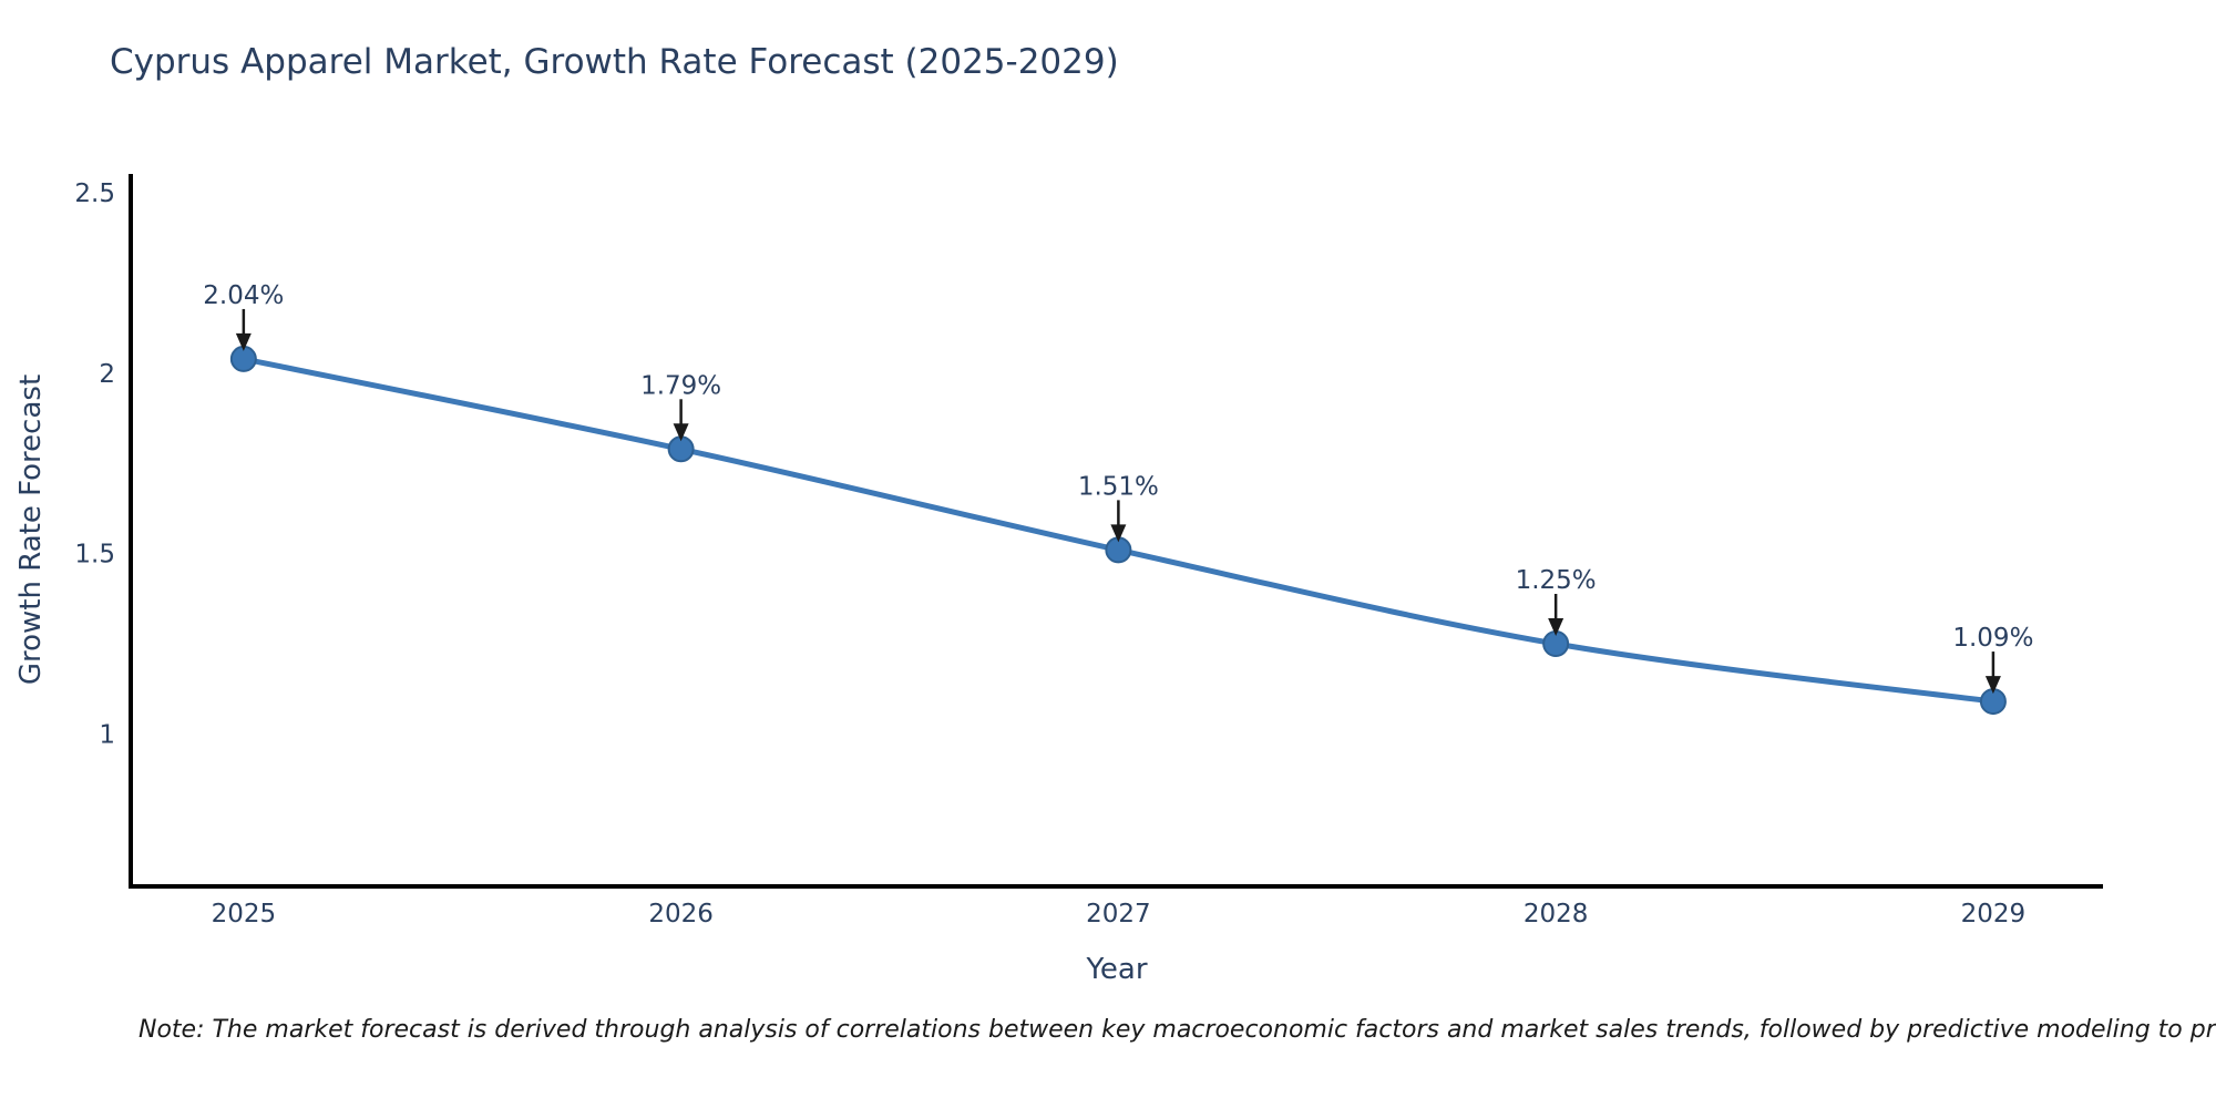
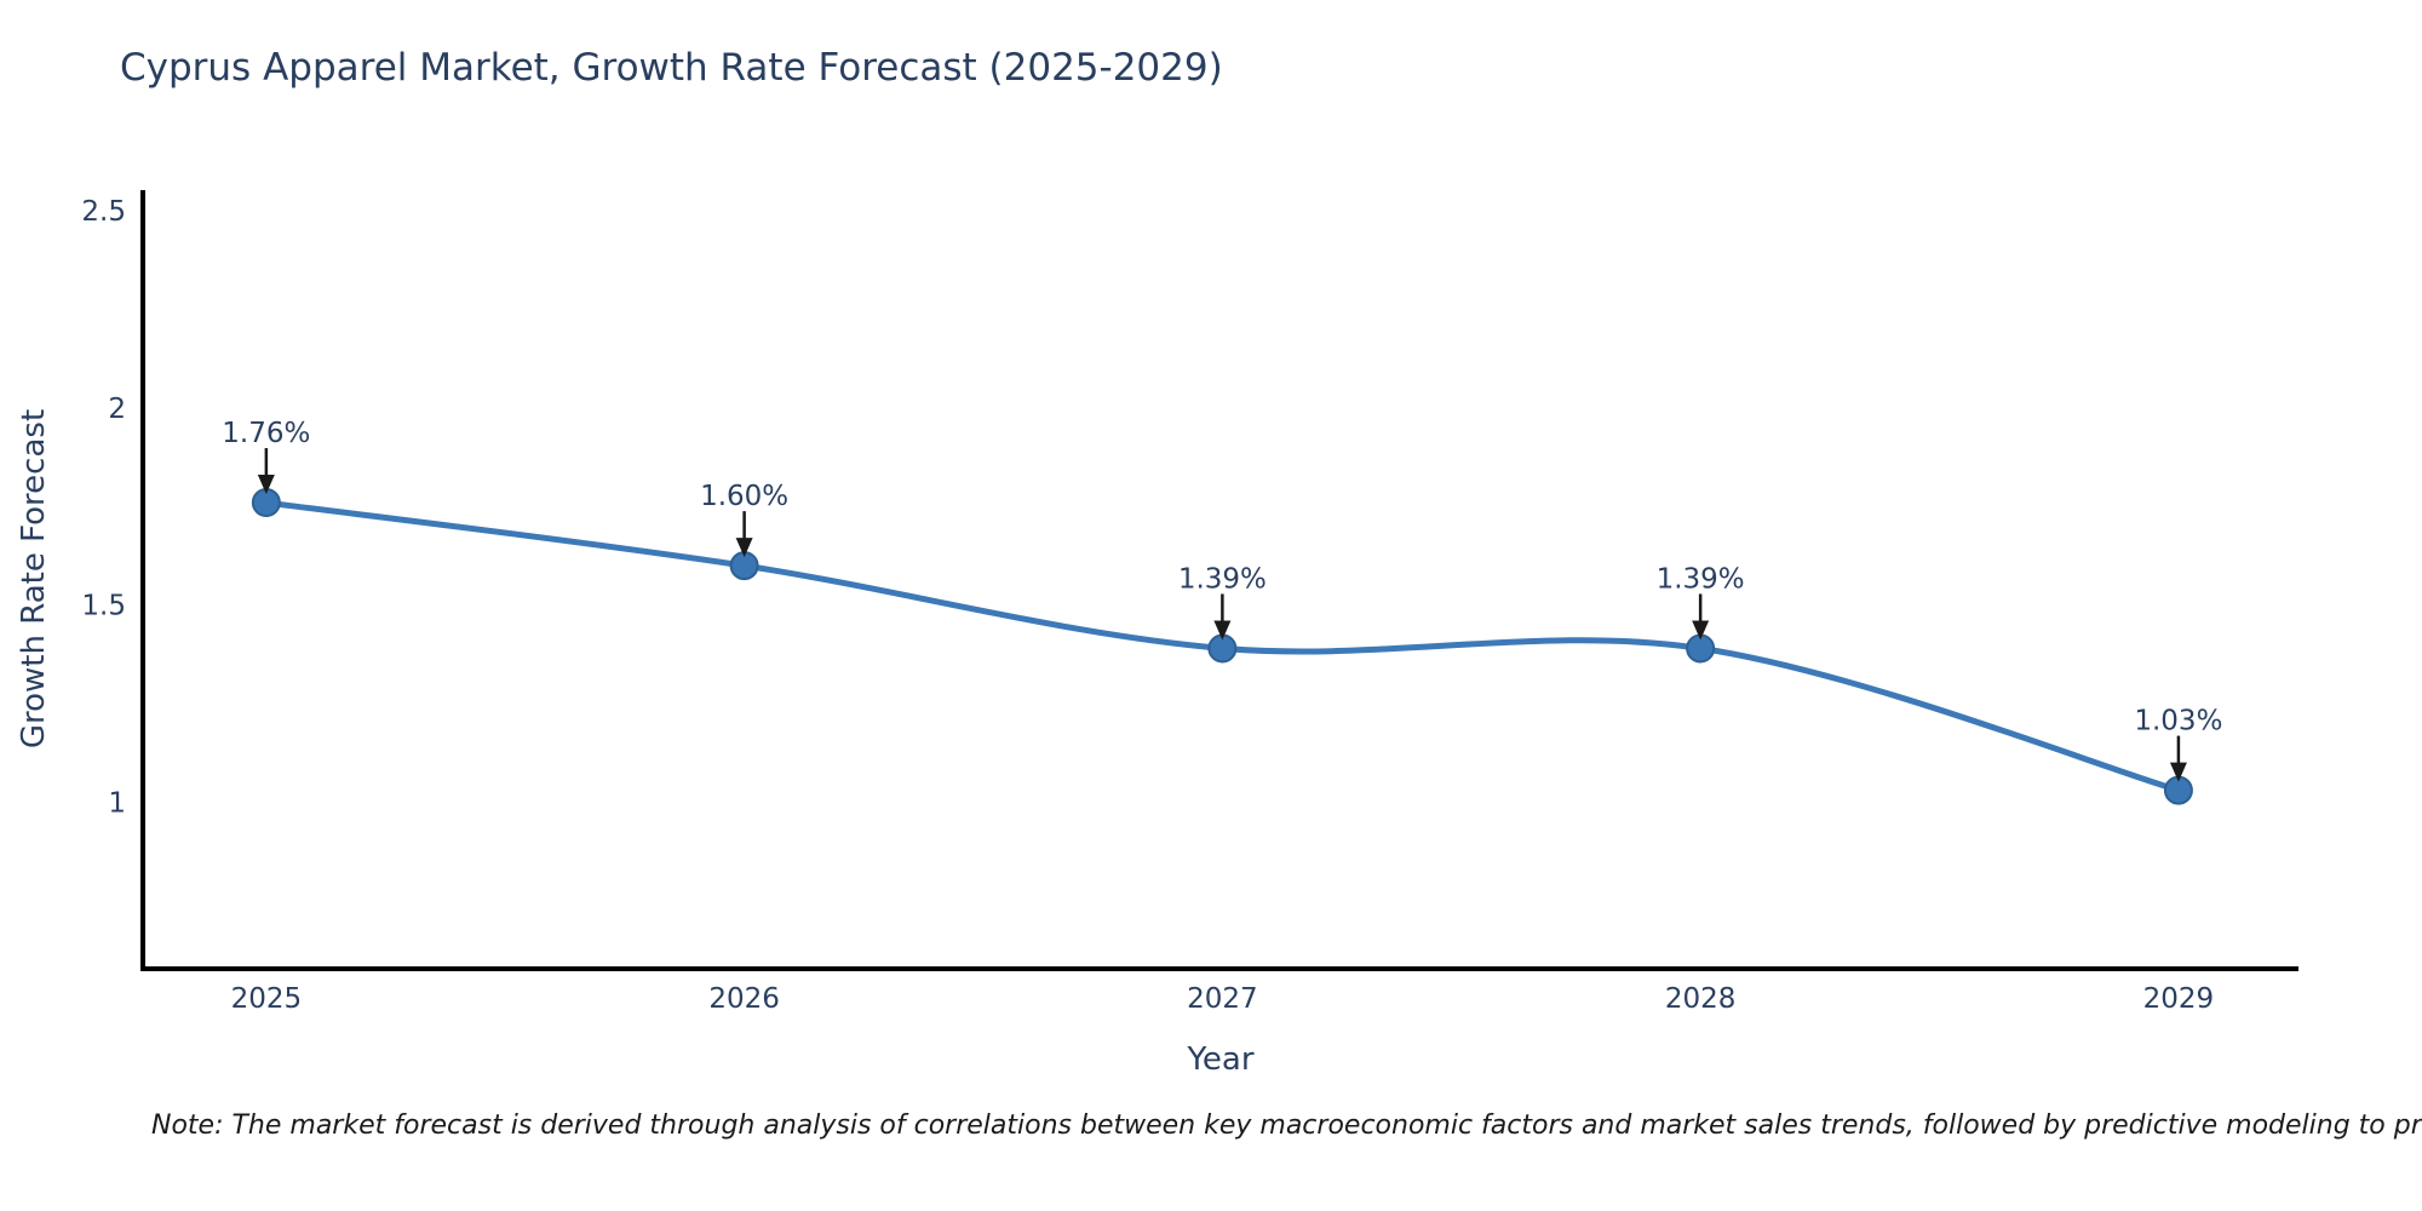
2025: 2.04% -> 1.76%
2026: 1.79% -> 1.60%
2027: 1.51% -> 1.39%
2028: 1.25% -> 1.39%
2029: 1.09% -> 1.03%
